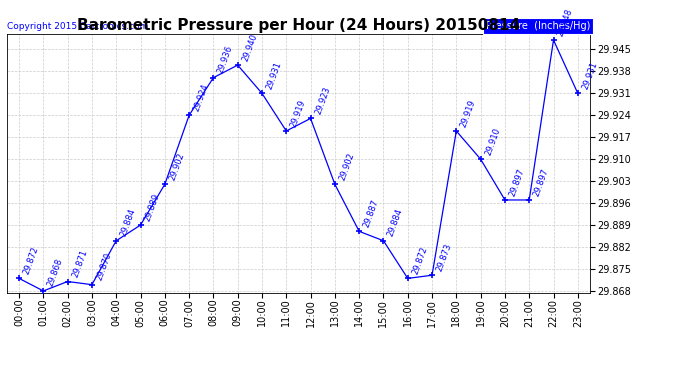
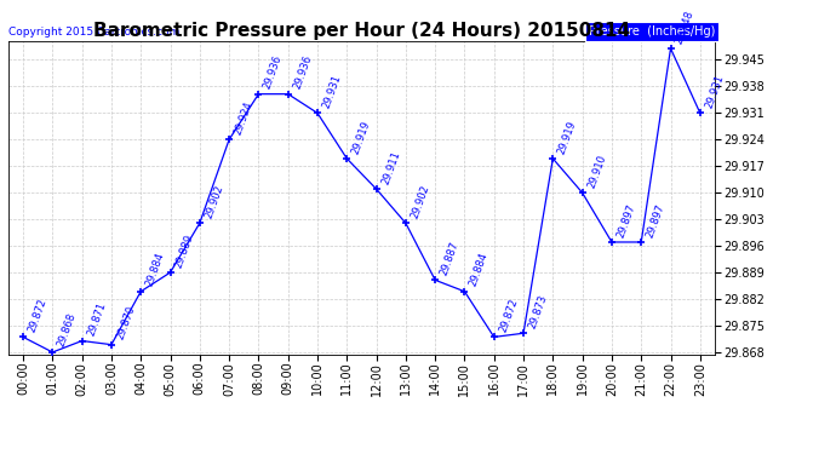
09:00: 29.940 -> 29.936
12:00: 29.923 -> 29.911
